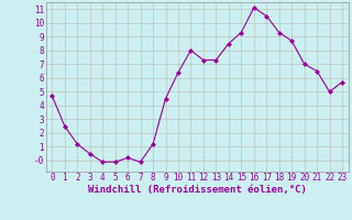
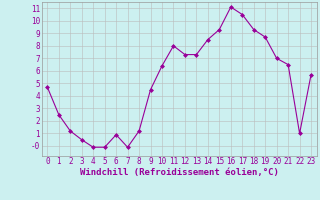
6: 0.2 -> 0.9
22: 5.0 -> 1.0
